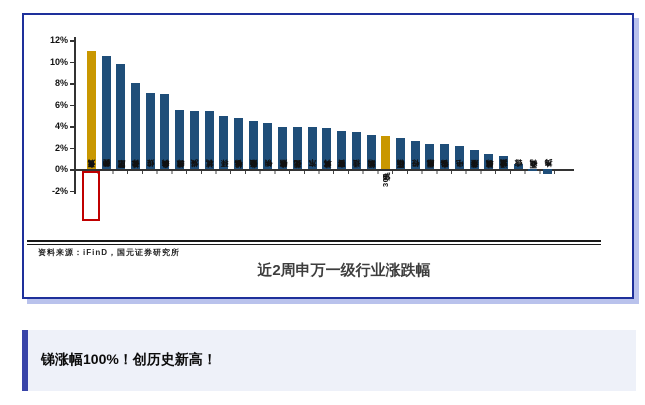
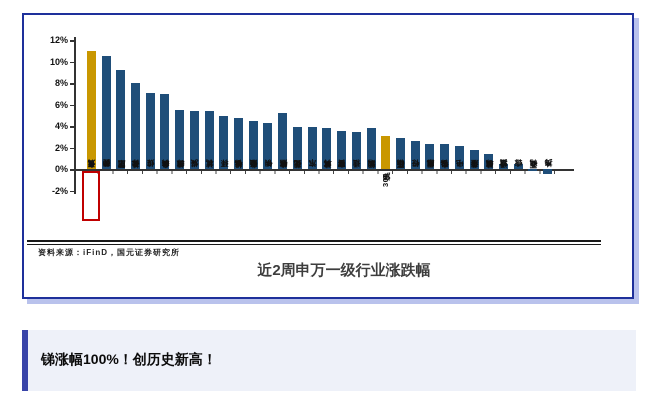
国防军工: 9.8% -> 9.2%
农林牧渔: 4.0% -> 5.2%
轻工制造: 3.2% -> 3.8%
交通运输: 1.2% -> 0.5%
